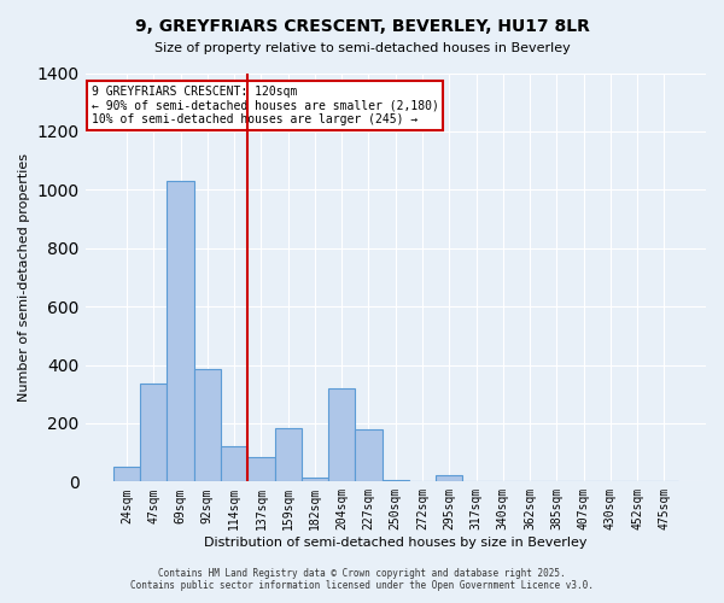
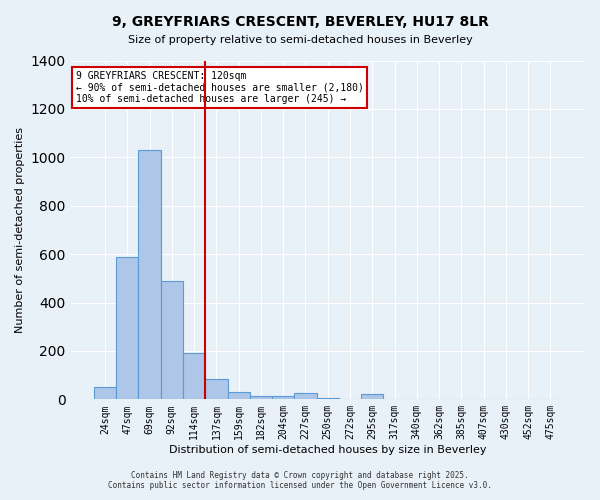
47sqm: 335 -> 590
92sqm: 385 -> 490
114sqm: 120 -> 190
159sqm: 185 -> 30
204sqm: 320 -> 15
227sqm: 180 -> 25
